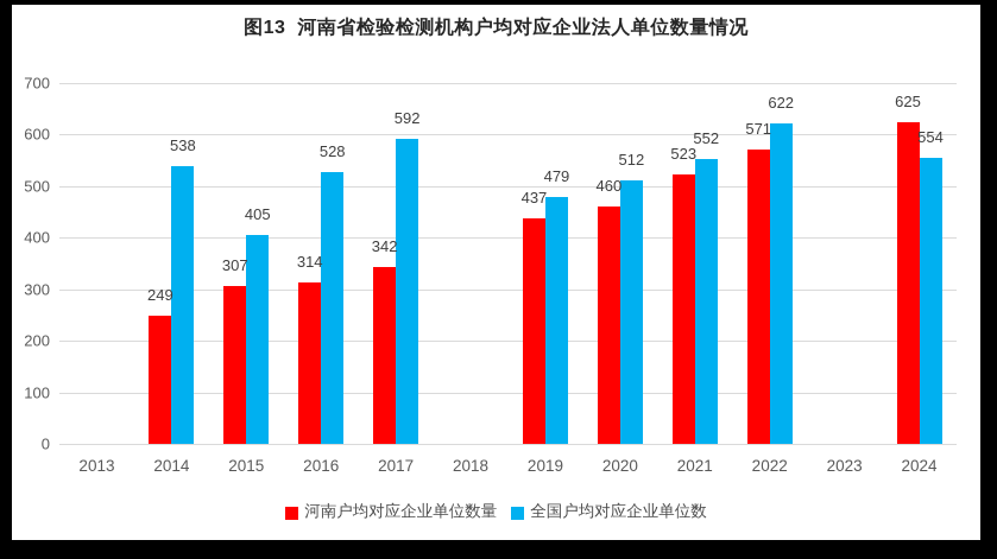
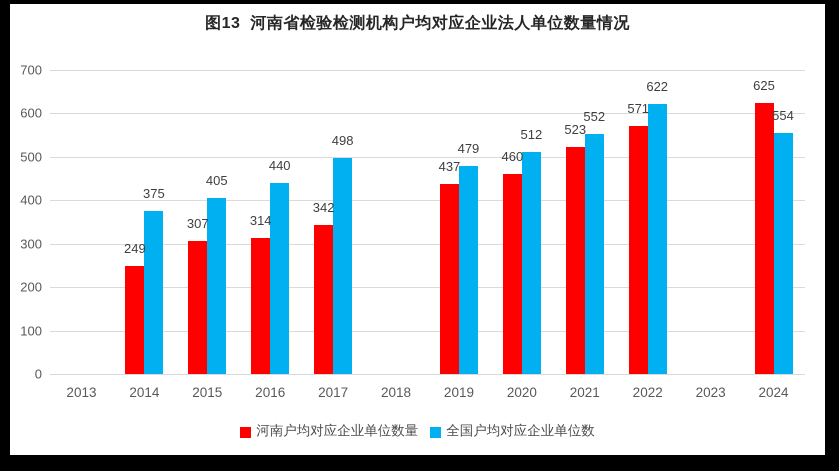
全国户均对应企业单位数/2014: 538 -> 375
全国户均对应企业单位数/2016: 528 -> 440
全国户均对应企业单位数/2017: 592 -> 498
